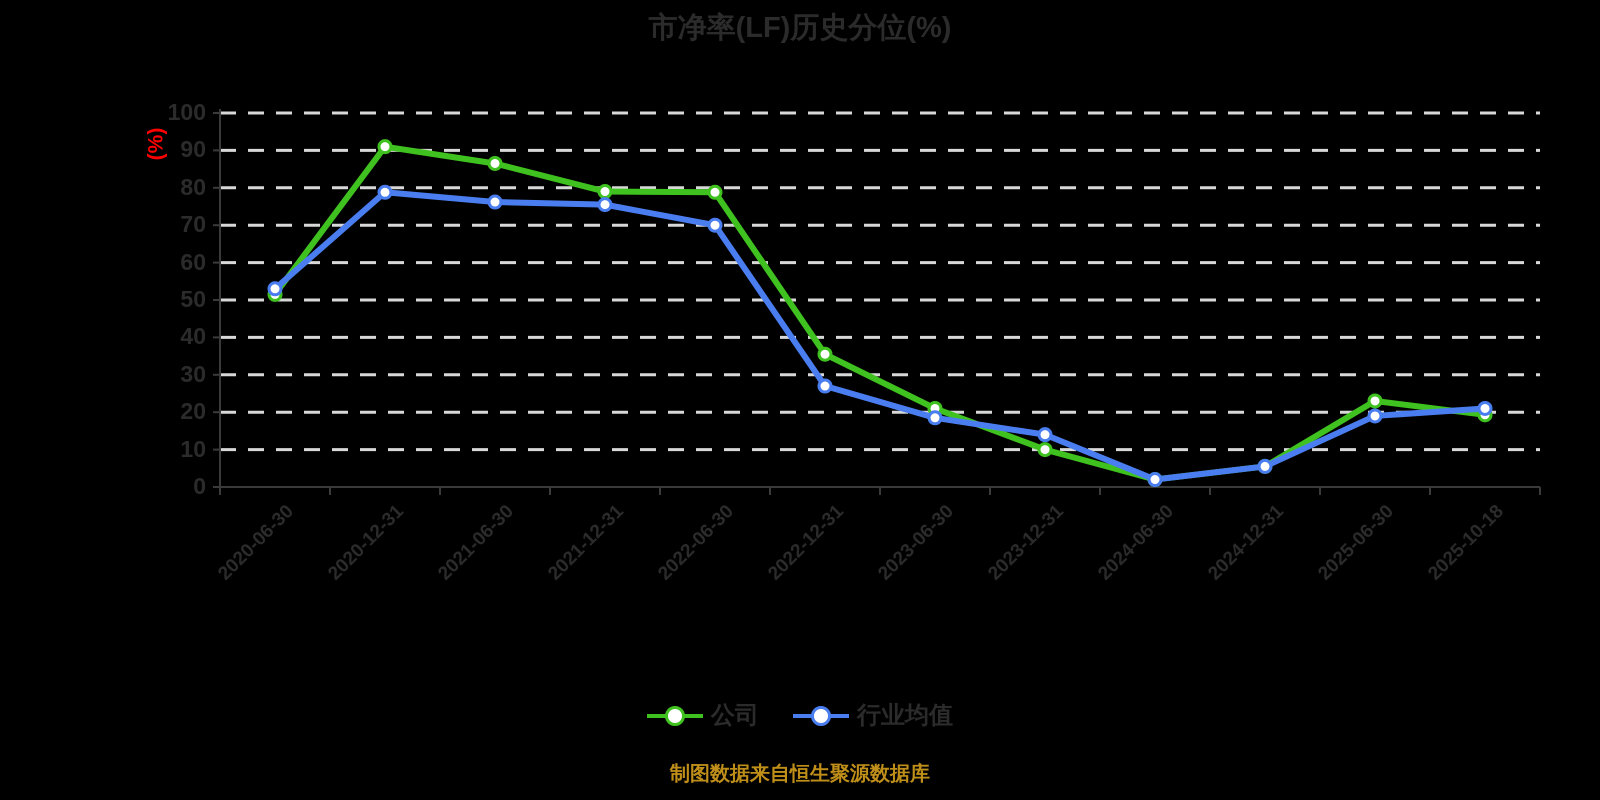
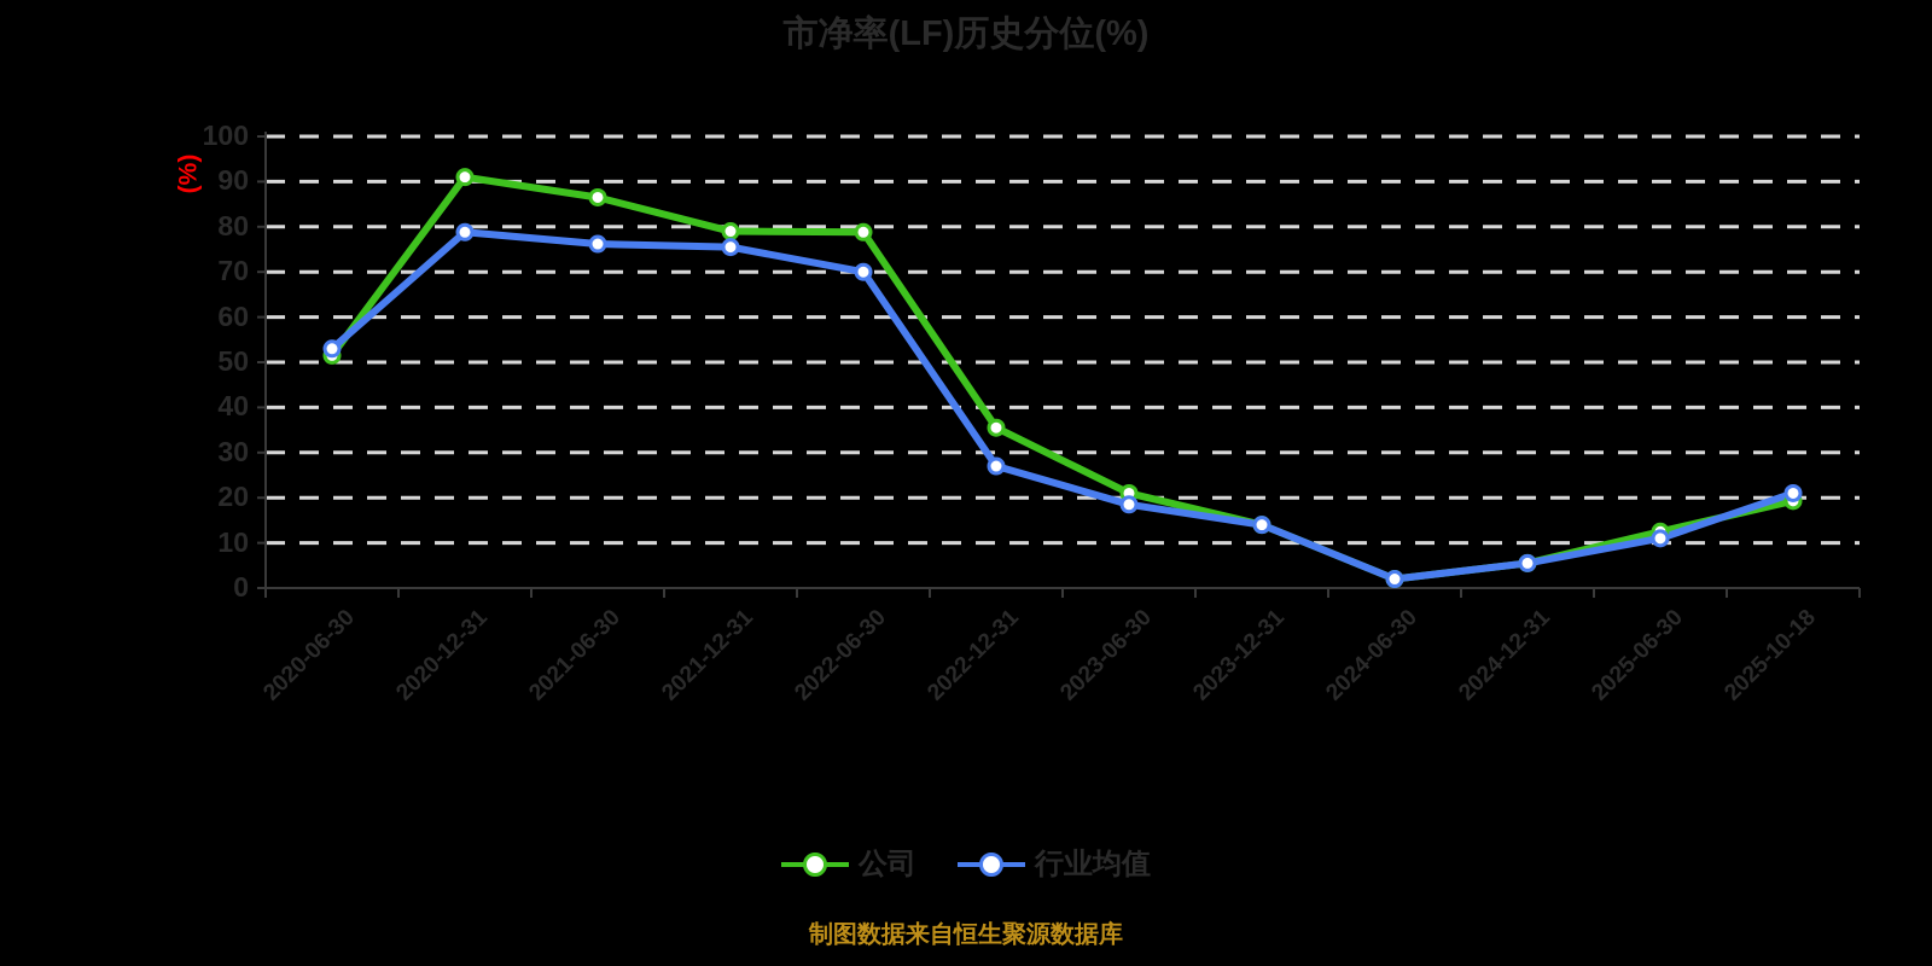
公司/2023-12-31: 10 -> 14
公司/2025-06-30: 23 -> 12
行业均值/2025-06-30: 19 -> 11
